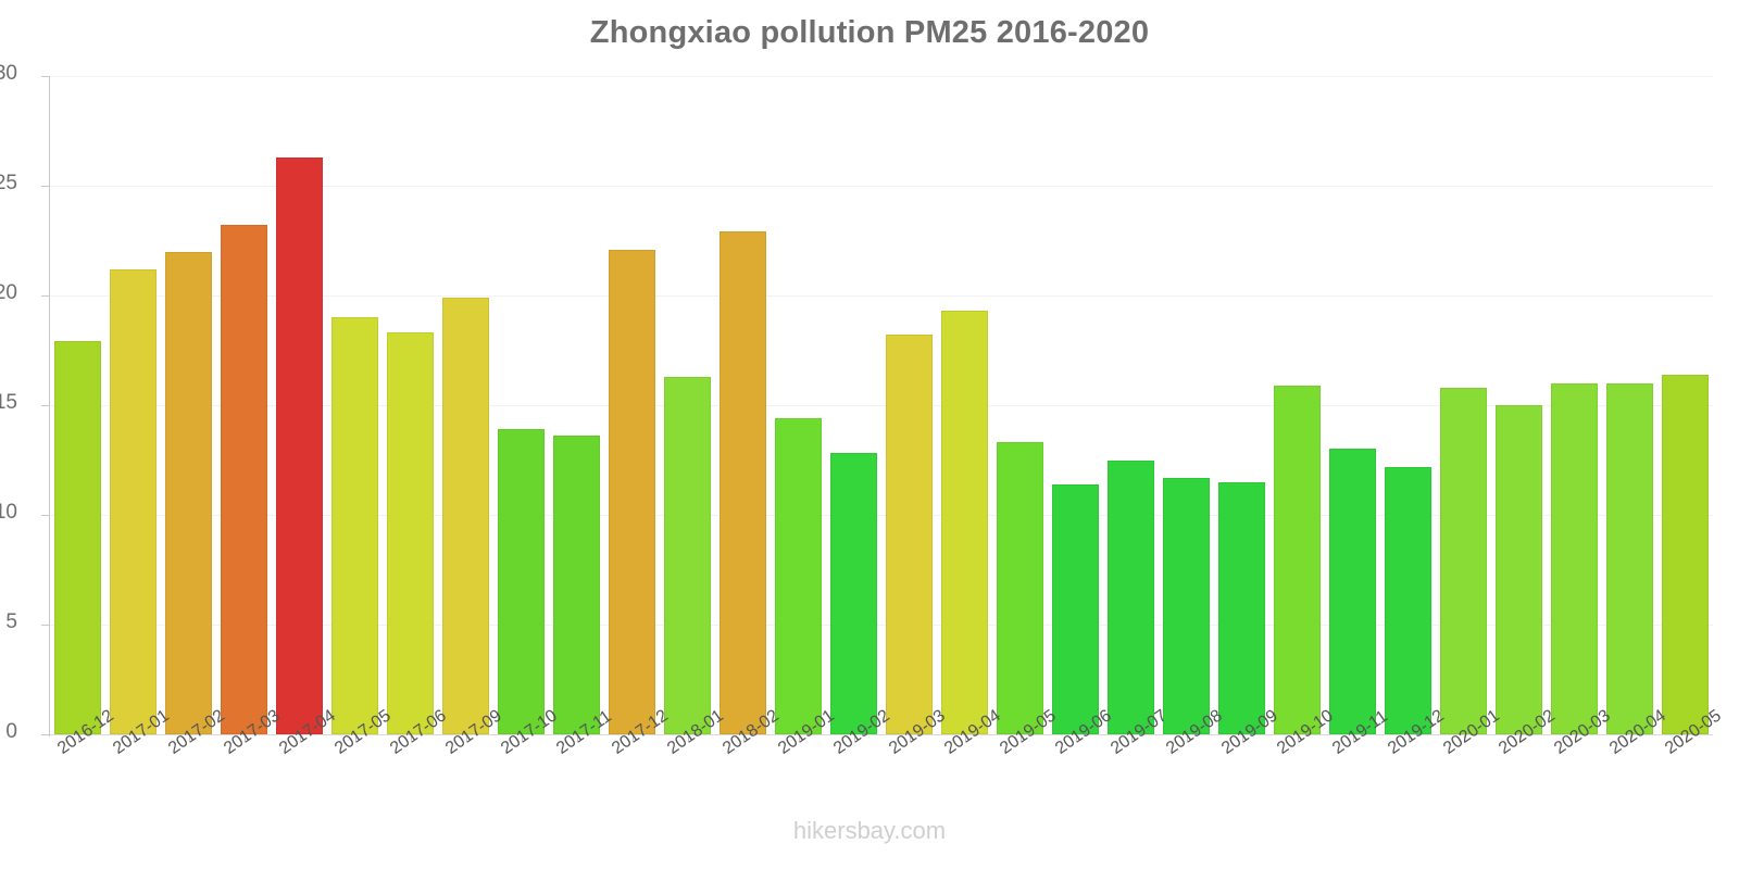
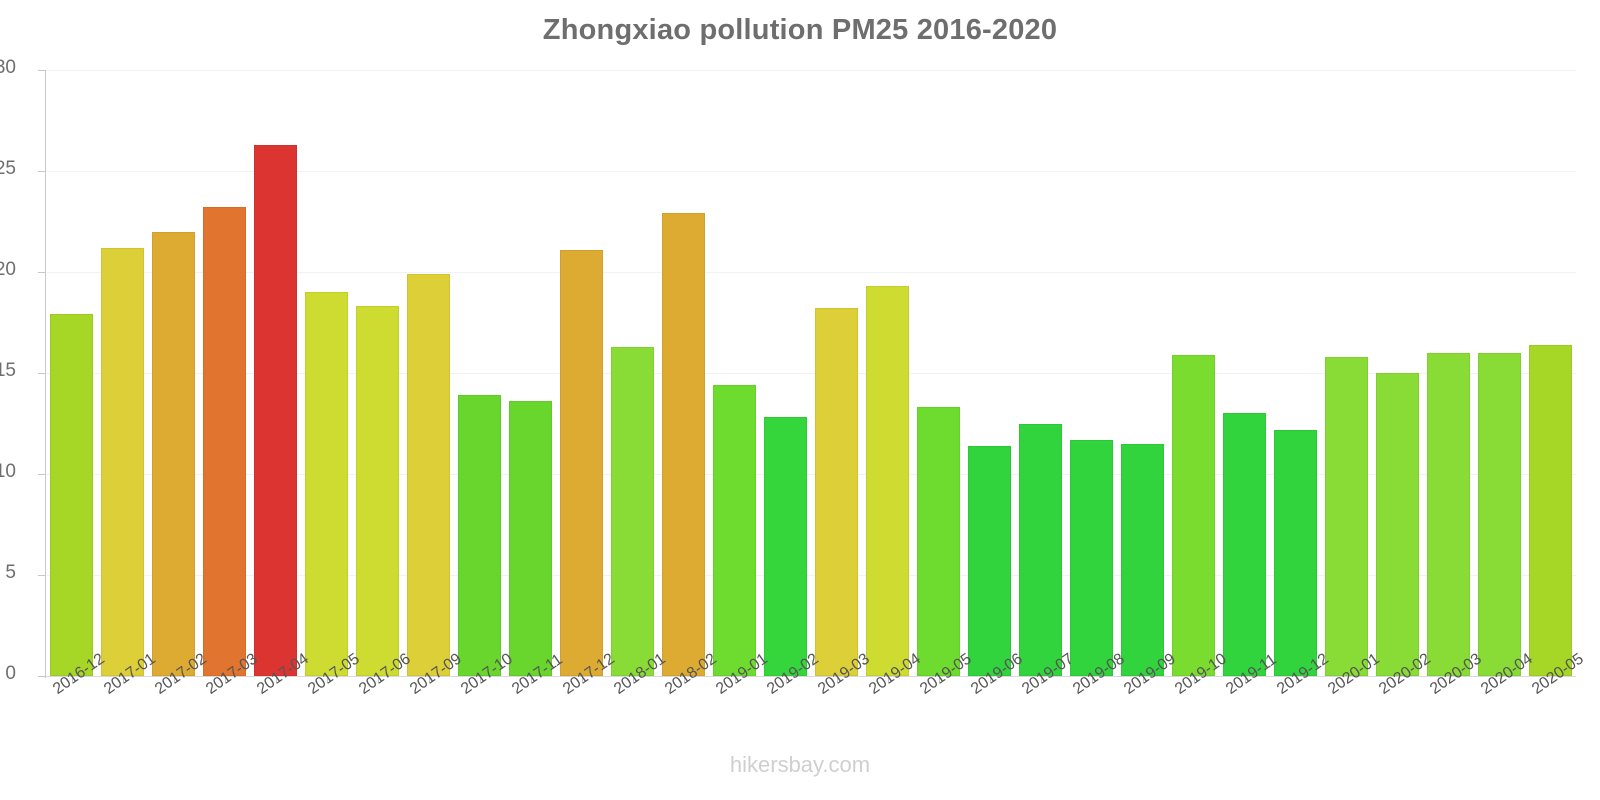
2017-12: 22.1 -> 21.1
